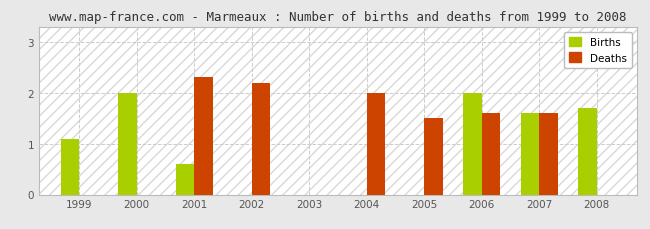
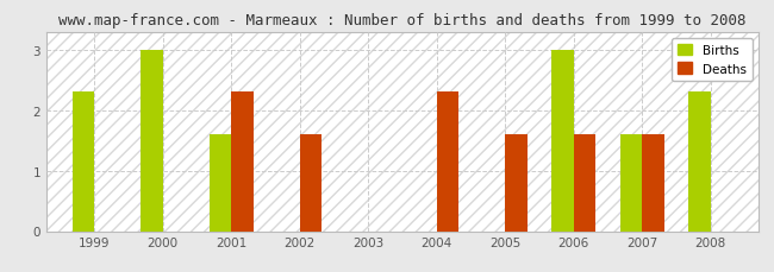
Births/1999: 1.1 -> 2.3
Births/2000: 2.0 -> 3.0
Births/2001: 0.6 -> 1.6
Deaths/2002: 2.2 -> 1.6
Deaths/2004: 2.0 -> 2.3
Deaths/2005: 1.5 -> 1.6
Births/2006: 2.0 -> 3.0
Births/2008: 1.7 -> 2.3
